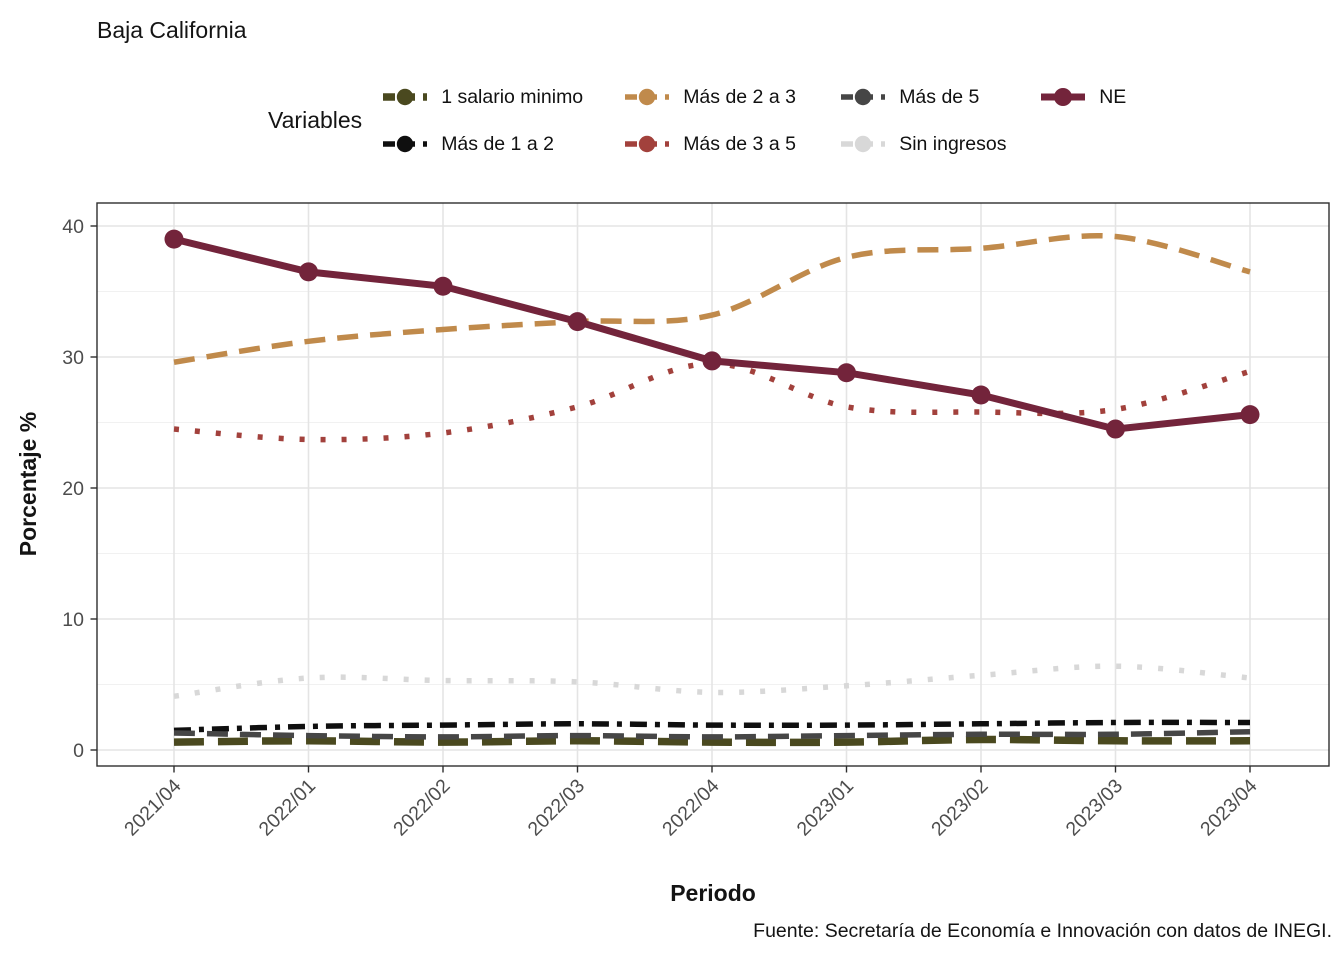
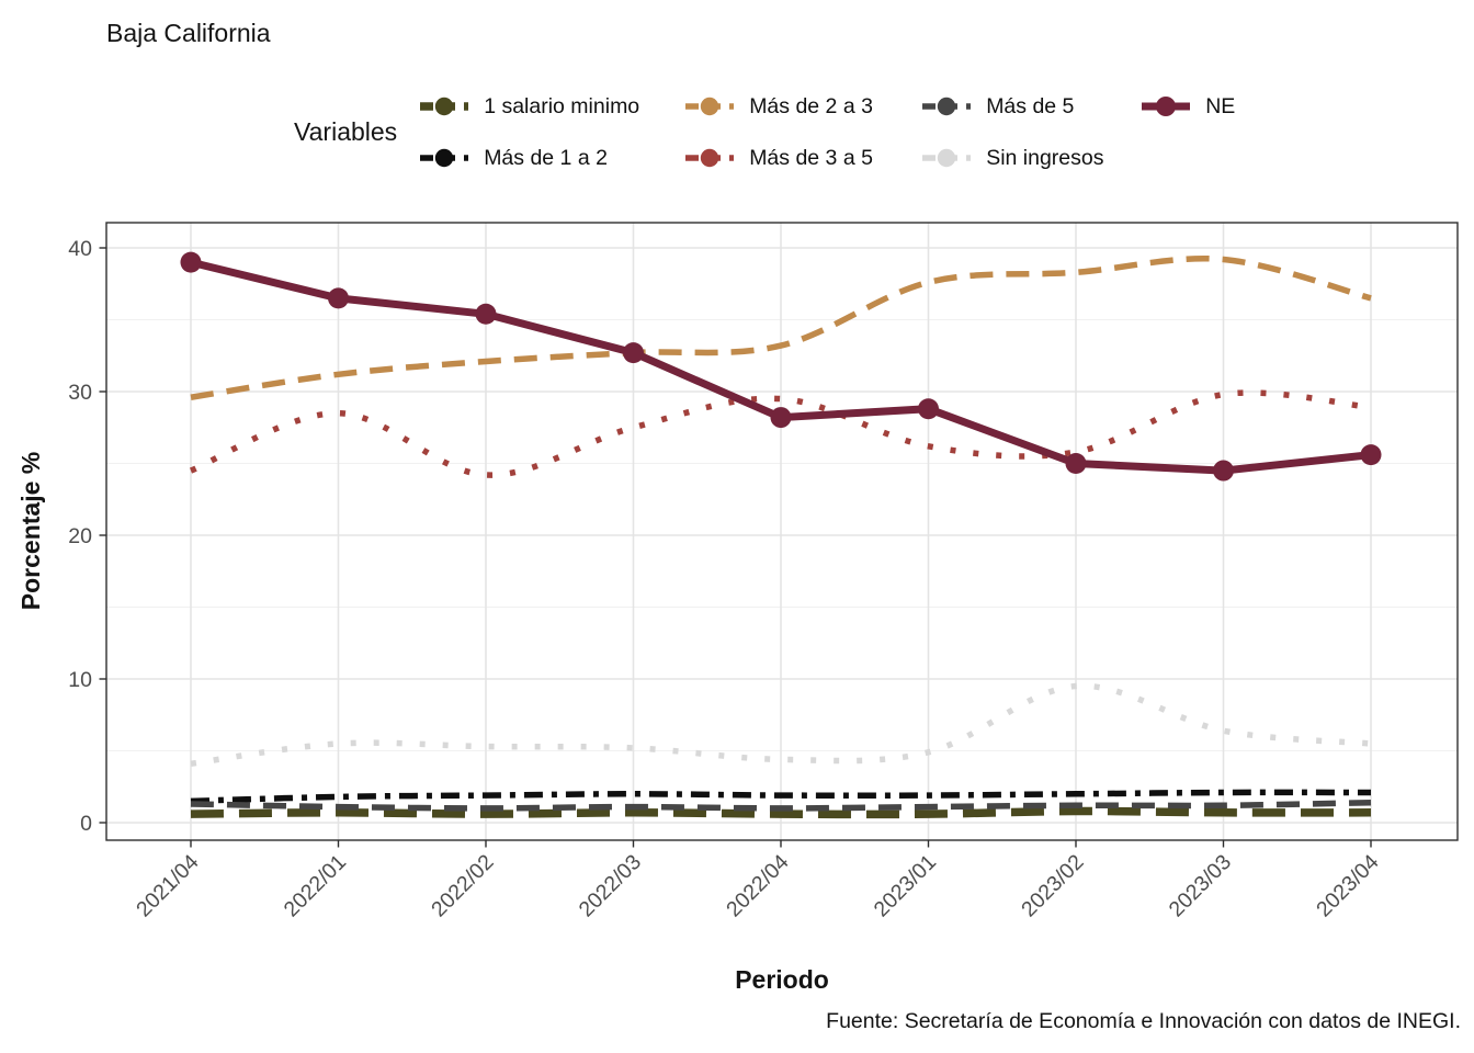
Más de 3 a 5/2022/01: 23.7 -> 28.5
Más de 3 a 5/2022/03: 26.2 -> 27.5
NE/2022/04: 29.7 -> 28.2
Sin ingresos/2023/02: 5.7 -> 9.5
NE/2023/02: 27.1 -> 25.0
Más de 3 a 5/2023/03: 26.0 -> 29.8
